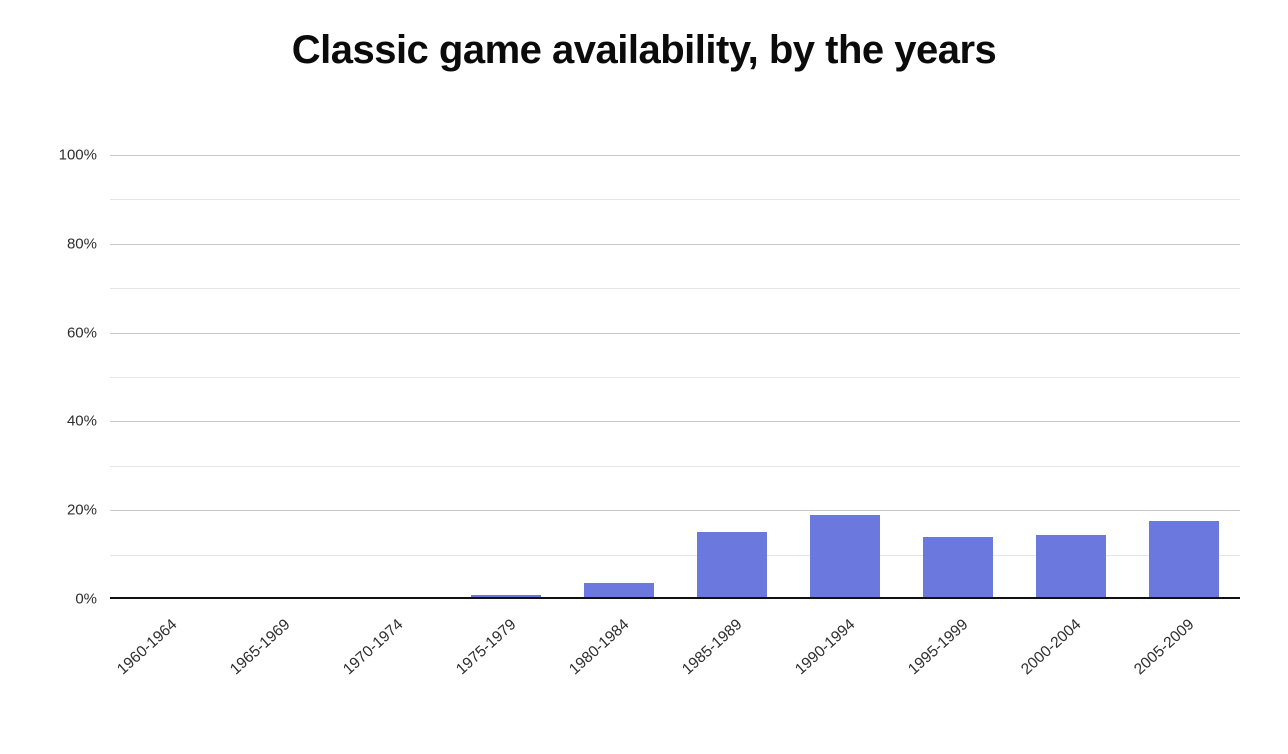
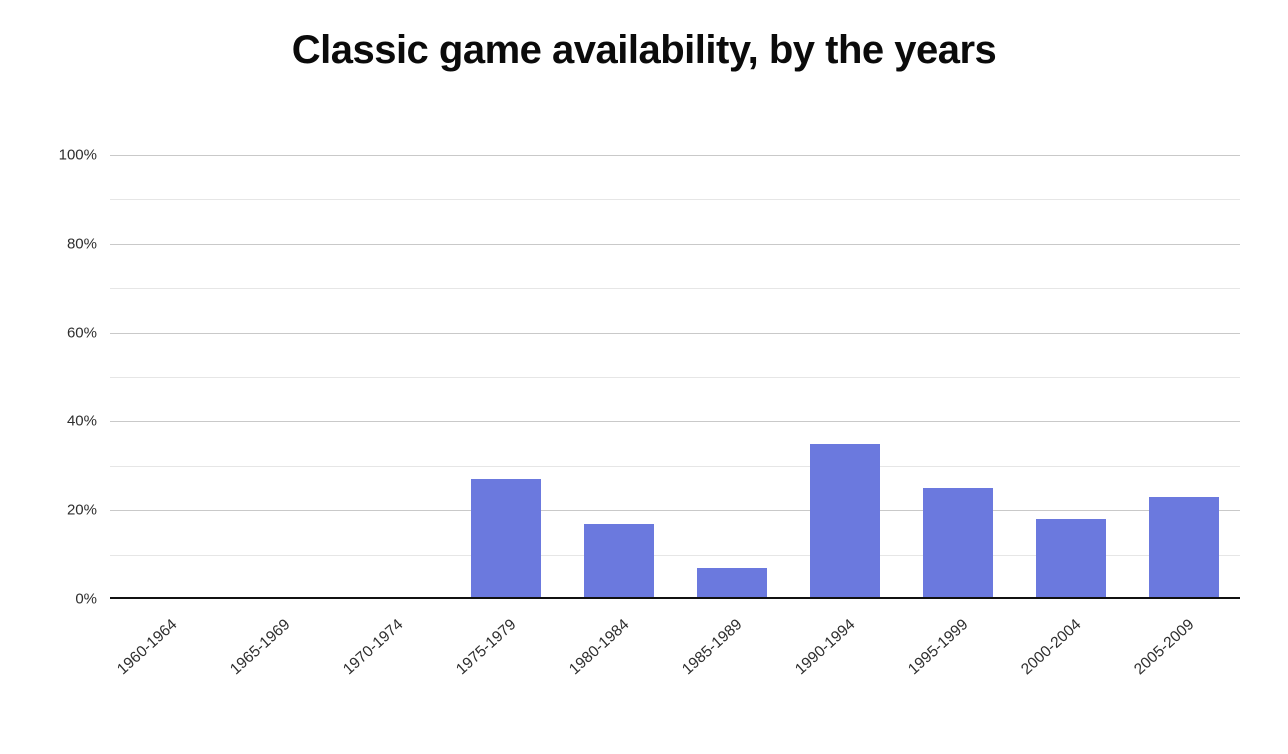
1975-1979: 1% -> 27%
1980-1984: 4% -> 17%
1985-1989: 15% -> 7%
1990-1994: 19% -> 35%
1995-1999: 14% -> 25%
2000-2004: 14% -> 18%
2005-2009: 18% -> 23%
